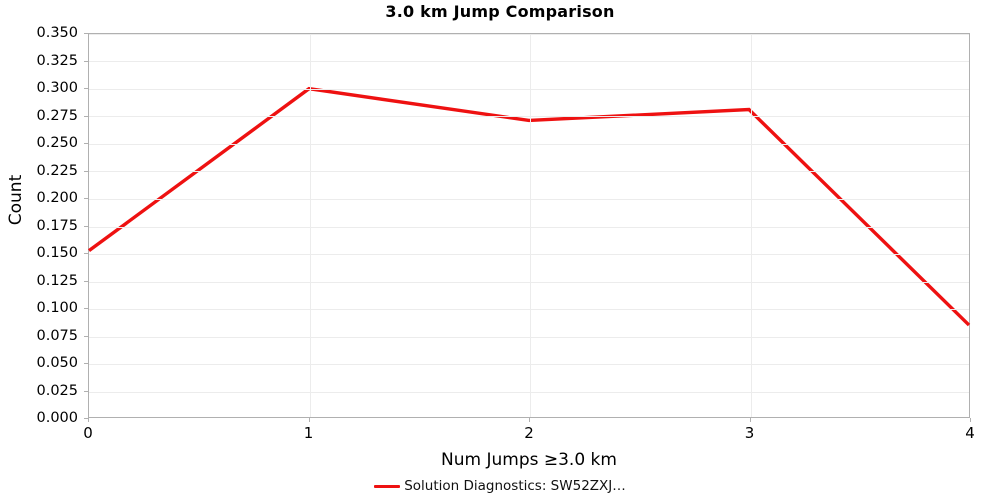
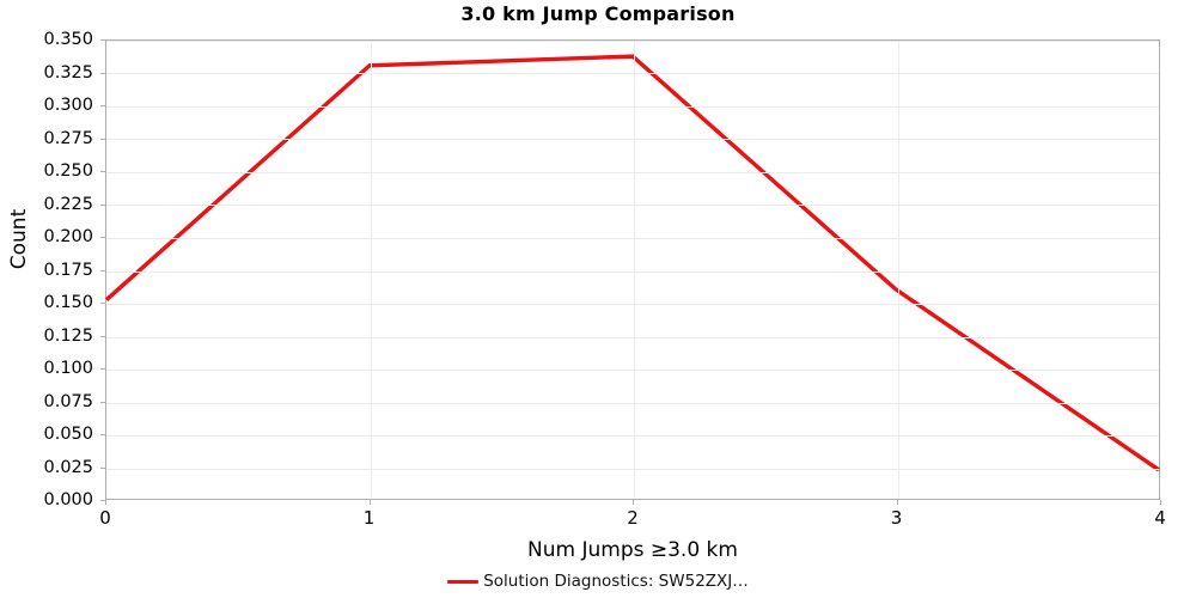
1: 0.300 -> 0.331
2: 0.271 -> 0.338
3: 0.281 -> 0.160
4: 0.084 -> 0.022
